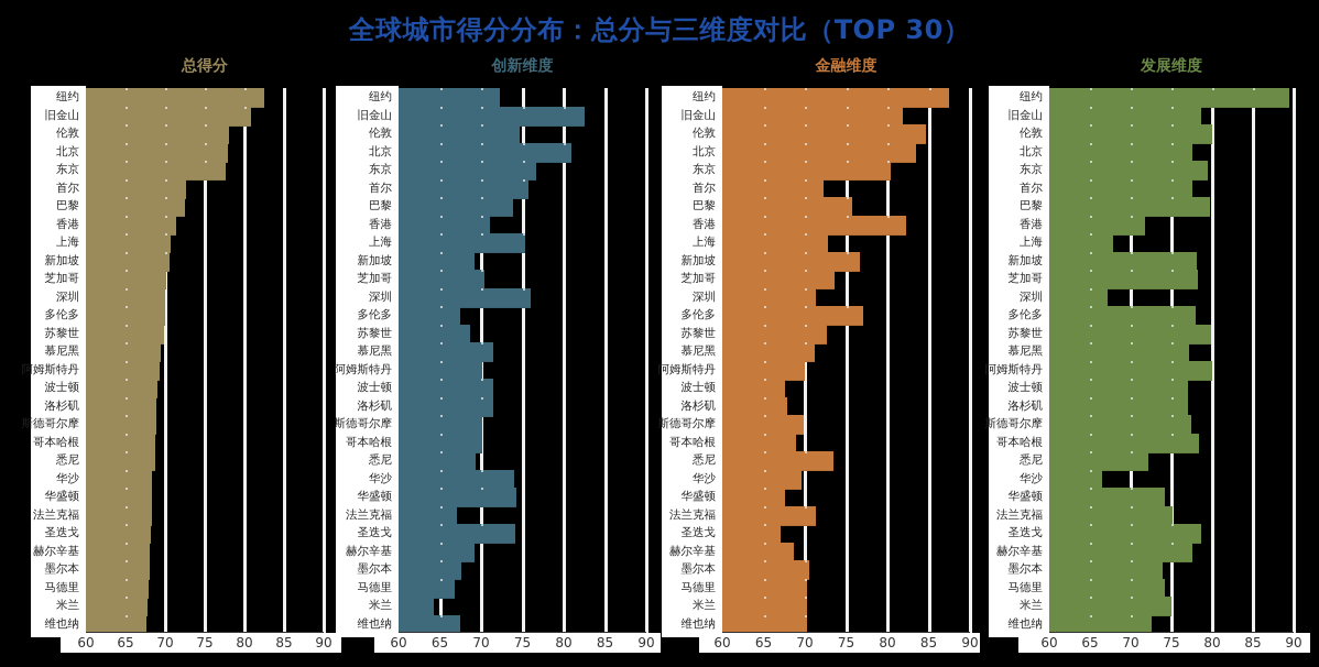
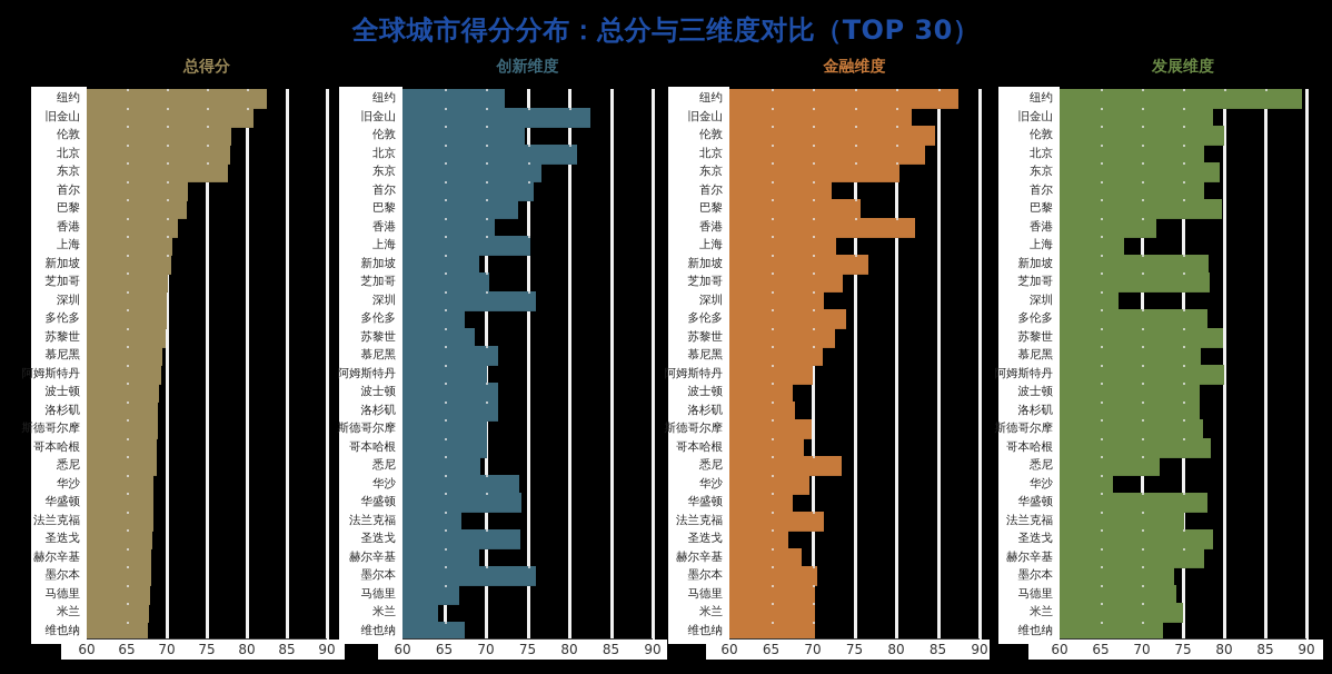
金融维度/多伦多: 77 -> 74
发展维度/华盛顿: 74 -> 78
创新维度/墨尔本: 68 -> 76
